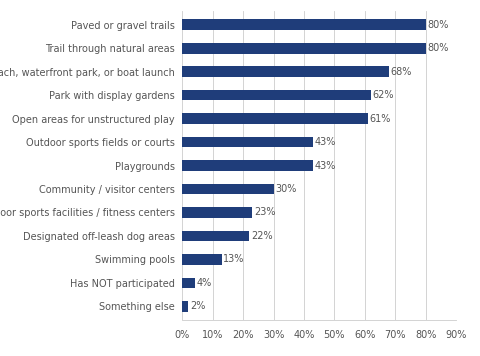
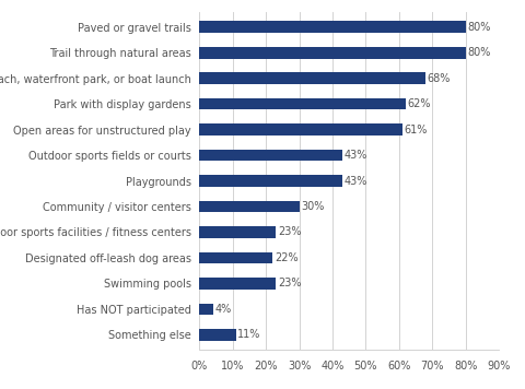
Swimming pools: 13% -> 23%
Something else: 2% -> 11%
